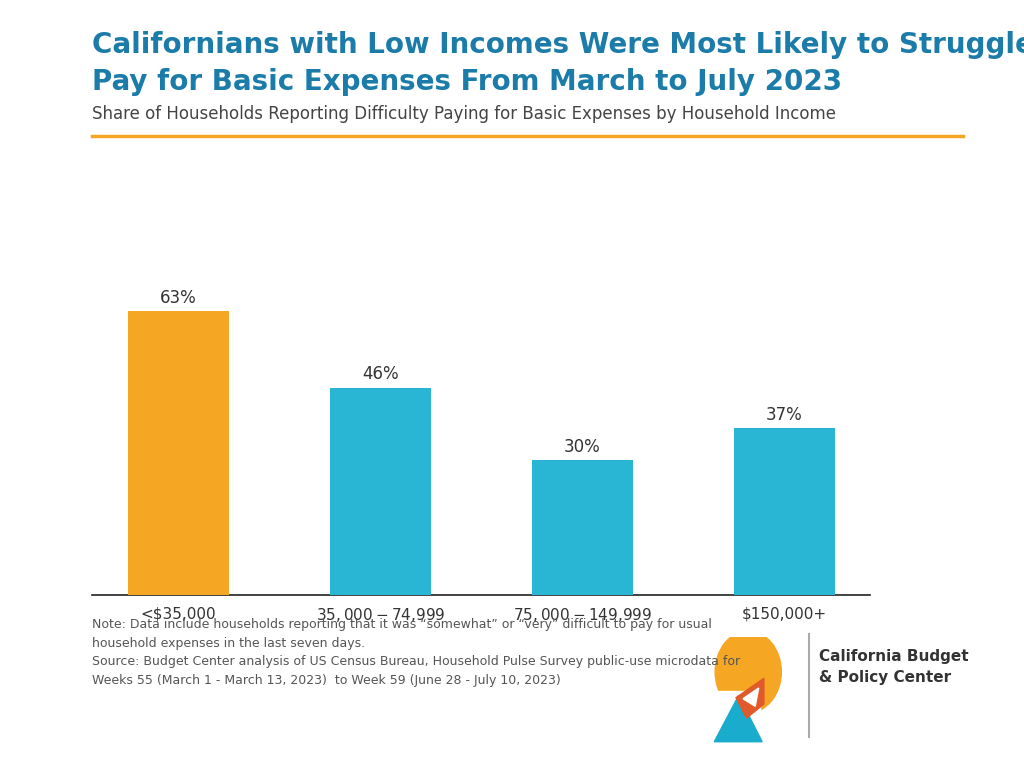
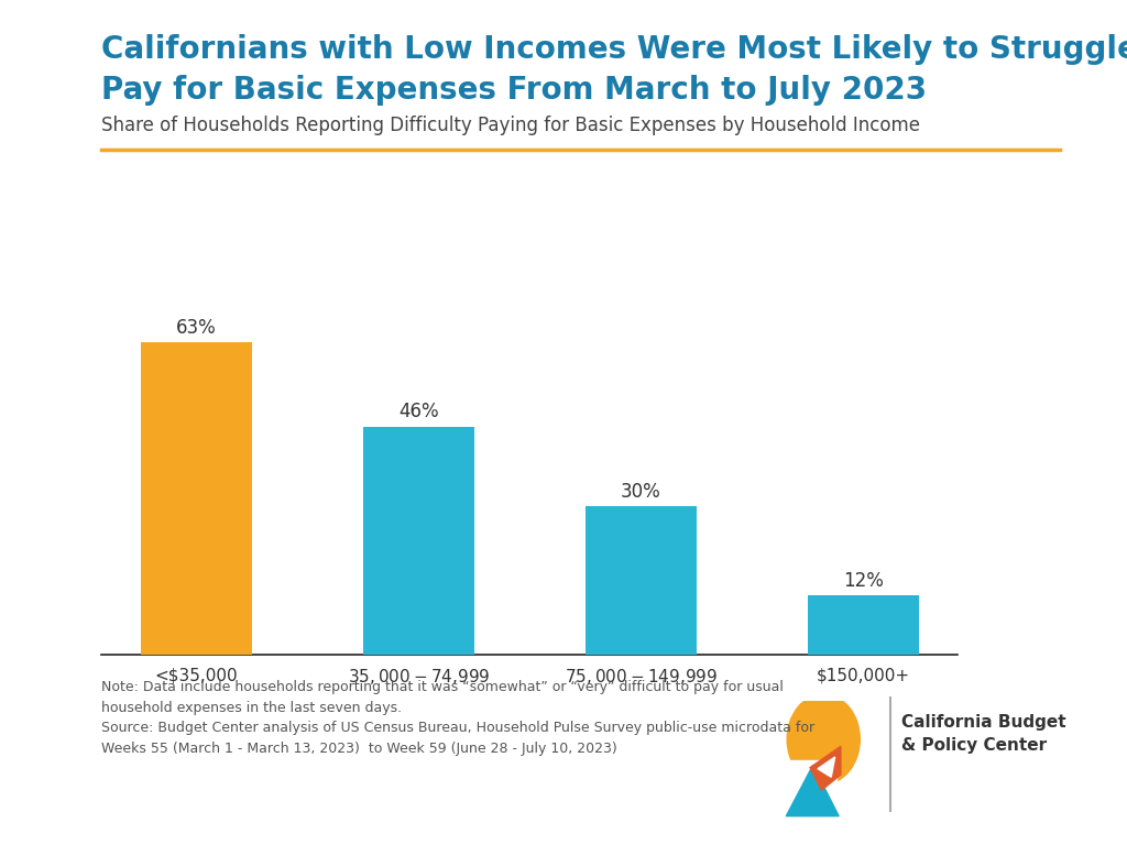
$150,000+: 37% -> 12%
